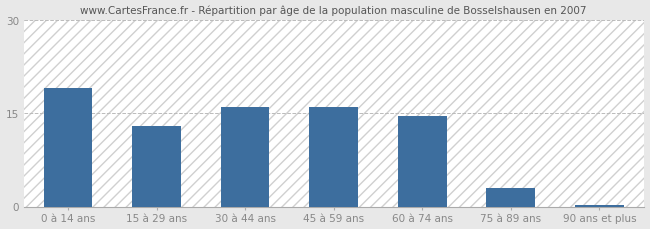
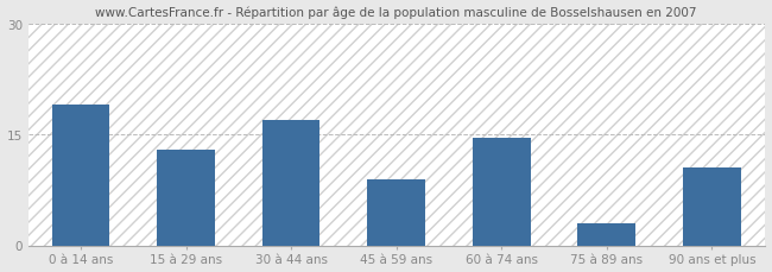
30 à 44 ans: 16.0 -> 17.0
45 à 59 ans: 16.0 -> 9.0
90 ans et plus: 0.3 -> 10.6
